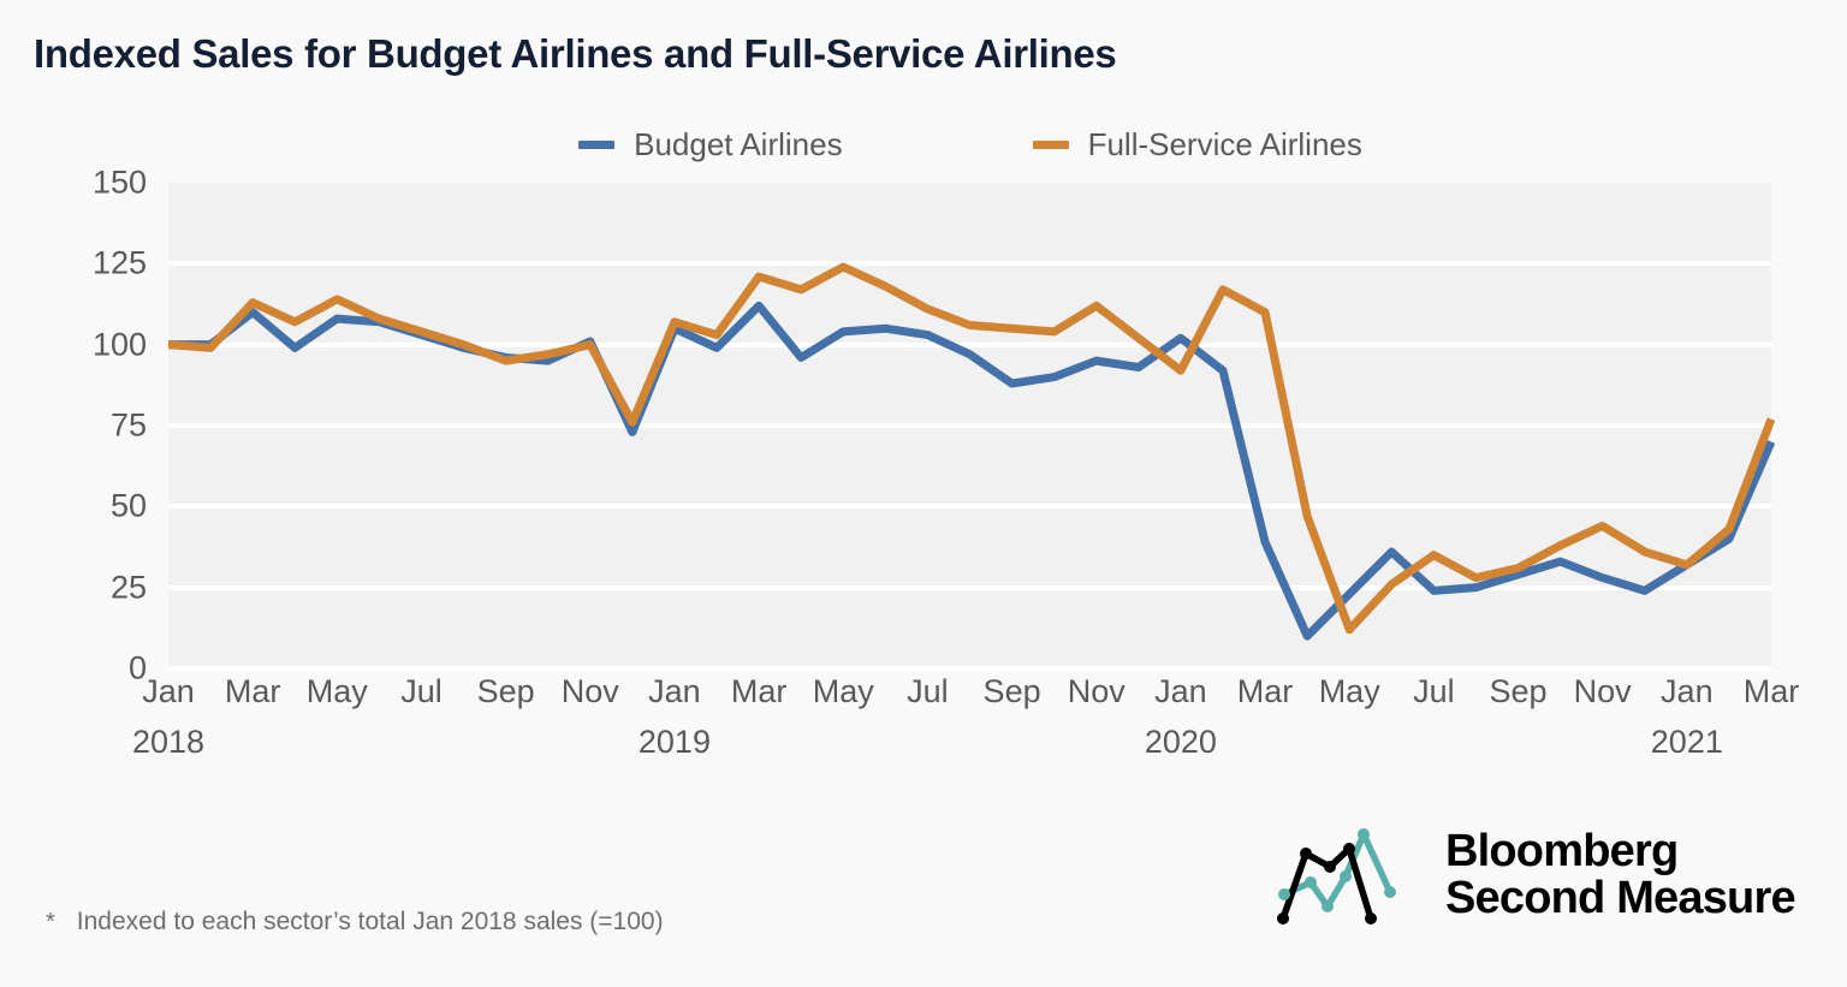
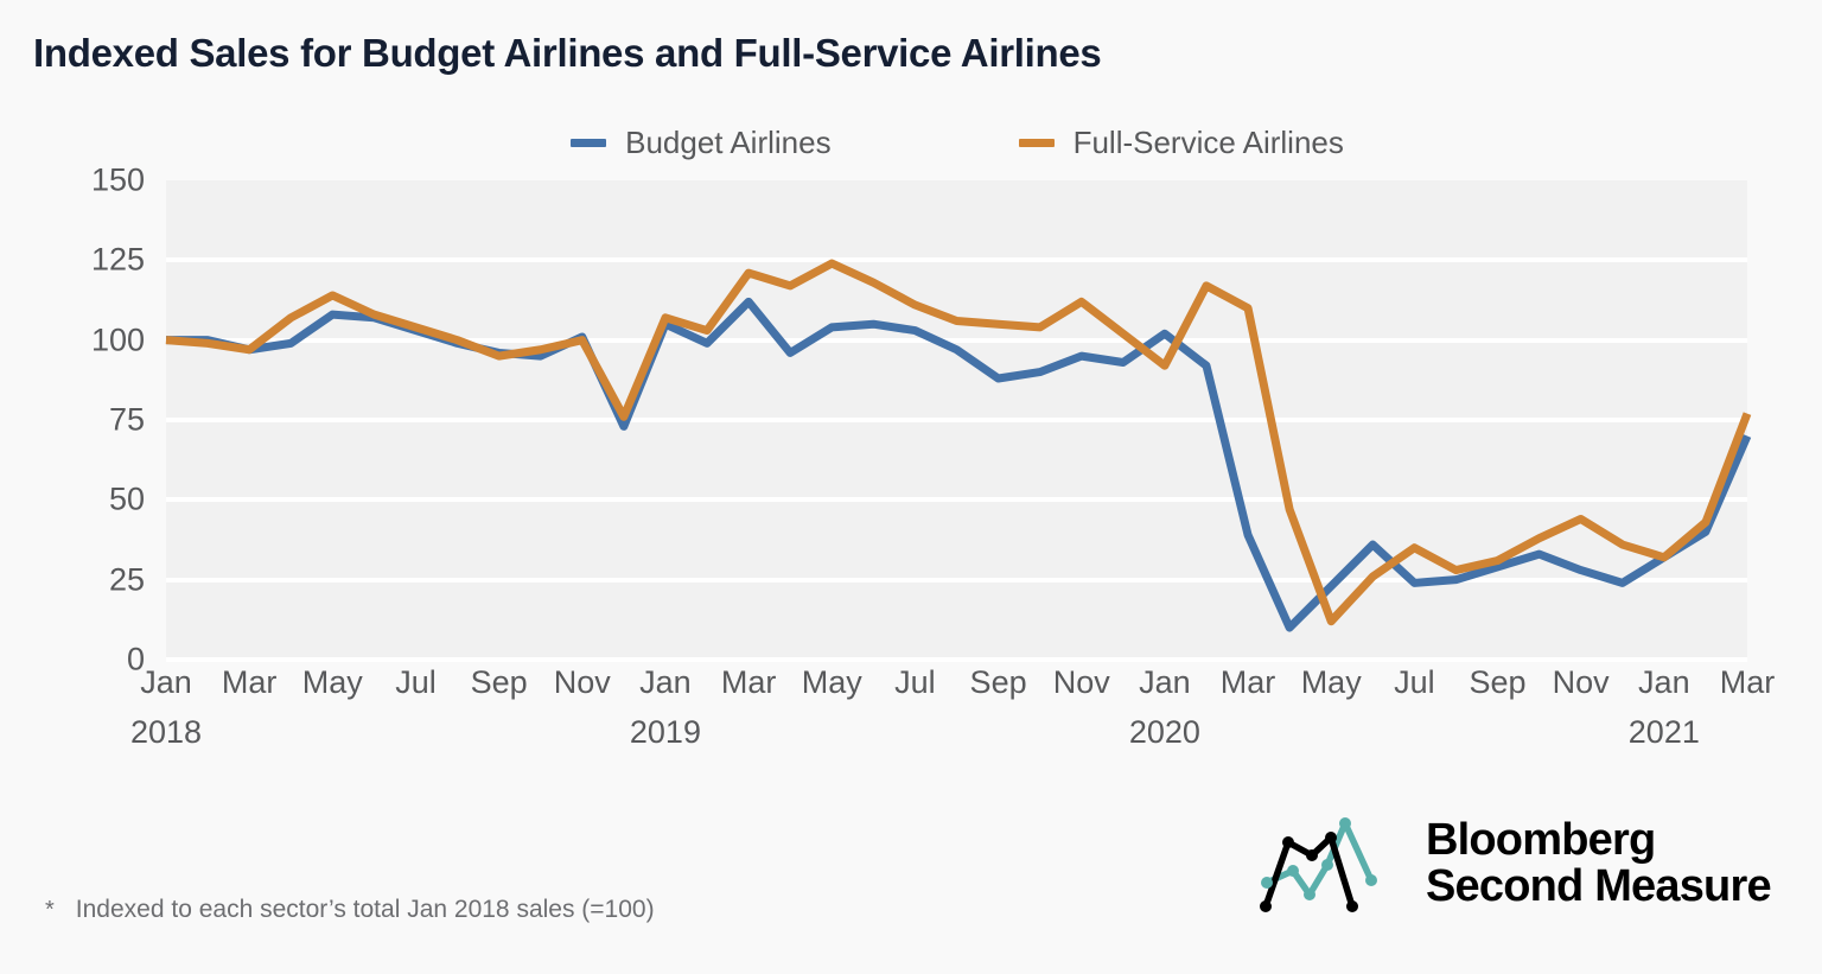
Budget Airlines/Mar 2018: 110 -> 97
Full-Service Airlines/Mar 2018: 113 -> 97
